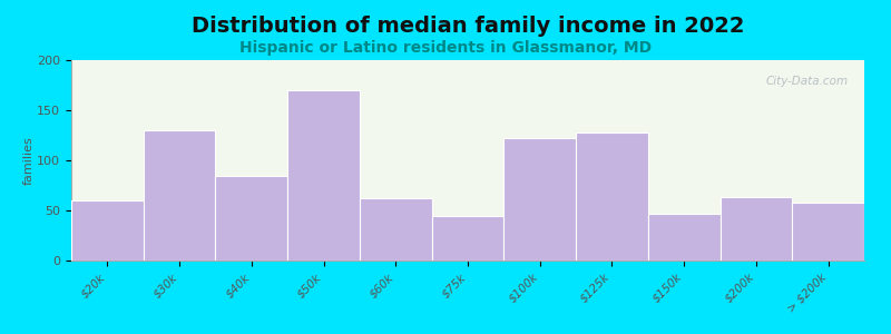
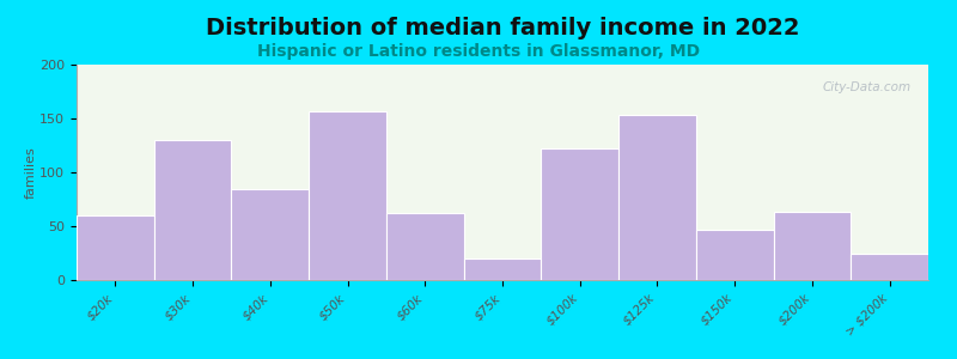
$50k: 170 -> 157
$75k: 44 -> 20
$125k: 128 -> 153
> $200k: 58 -> 25
